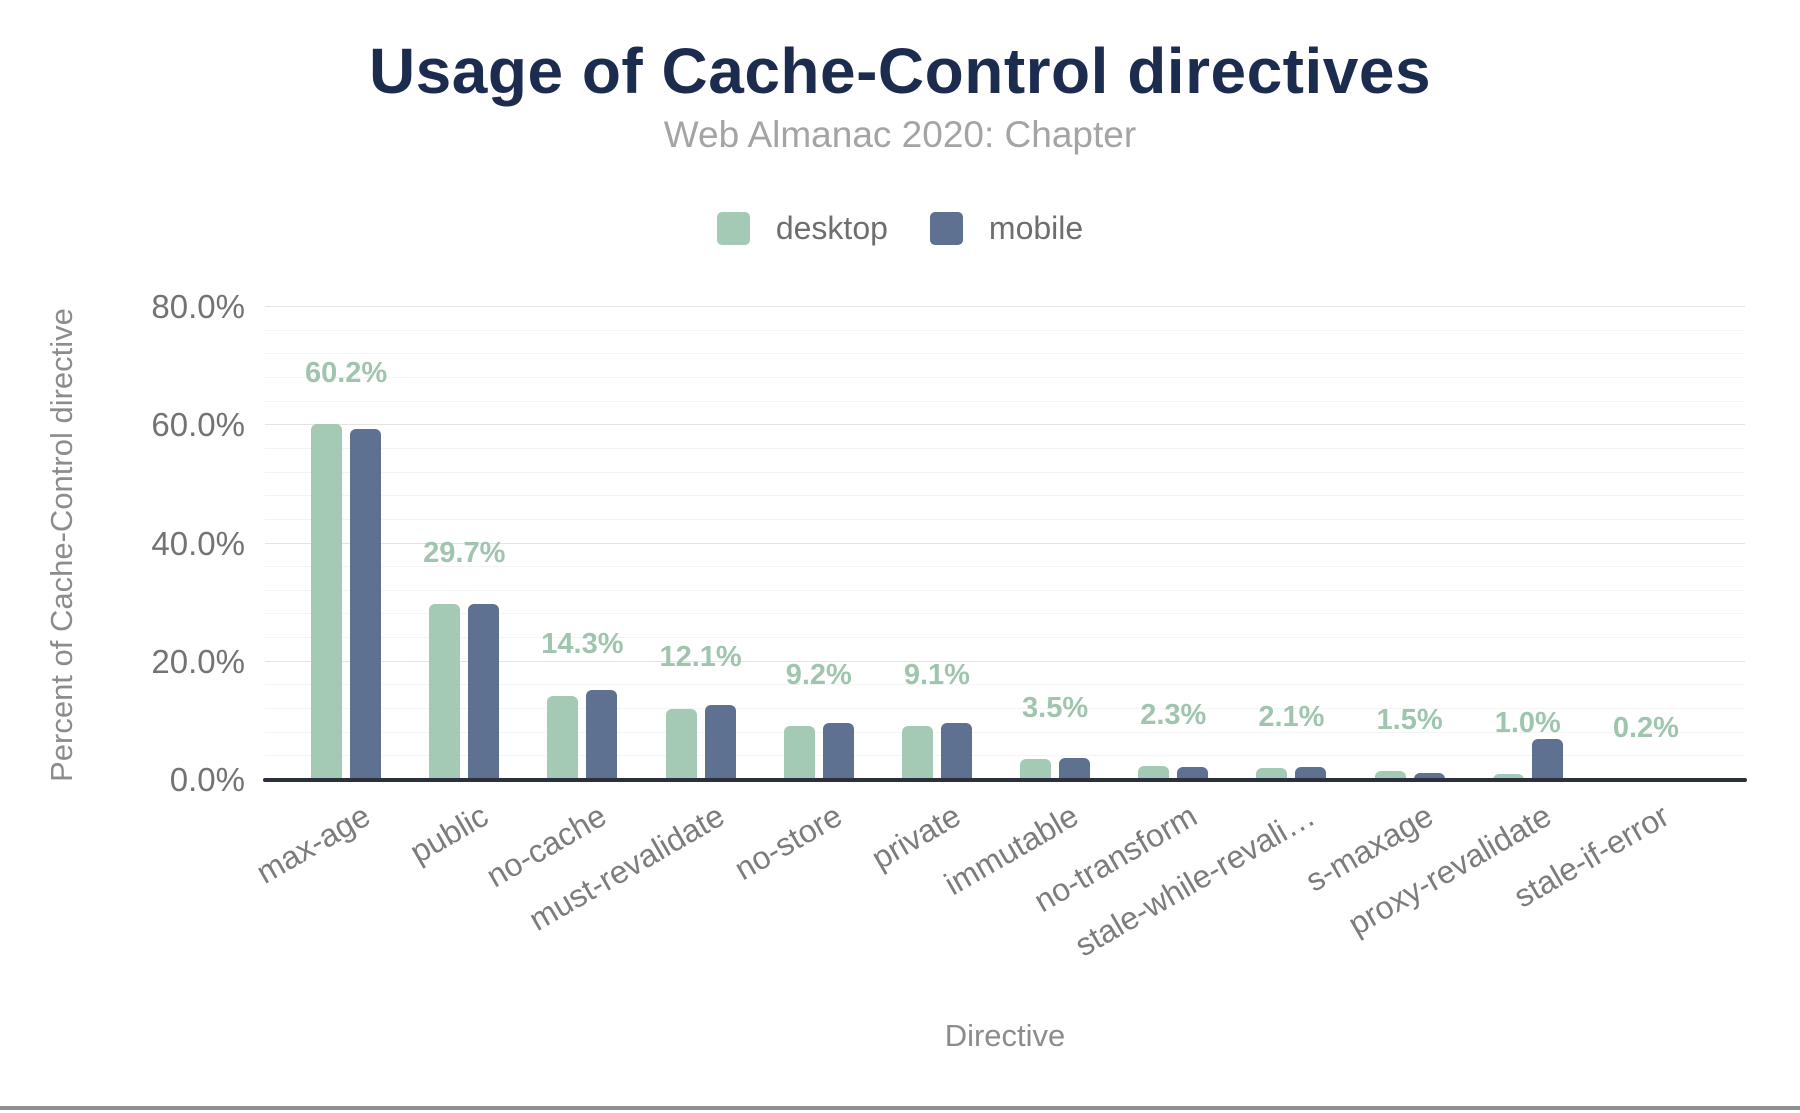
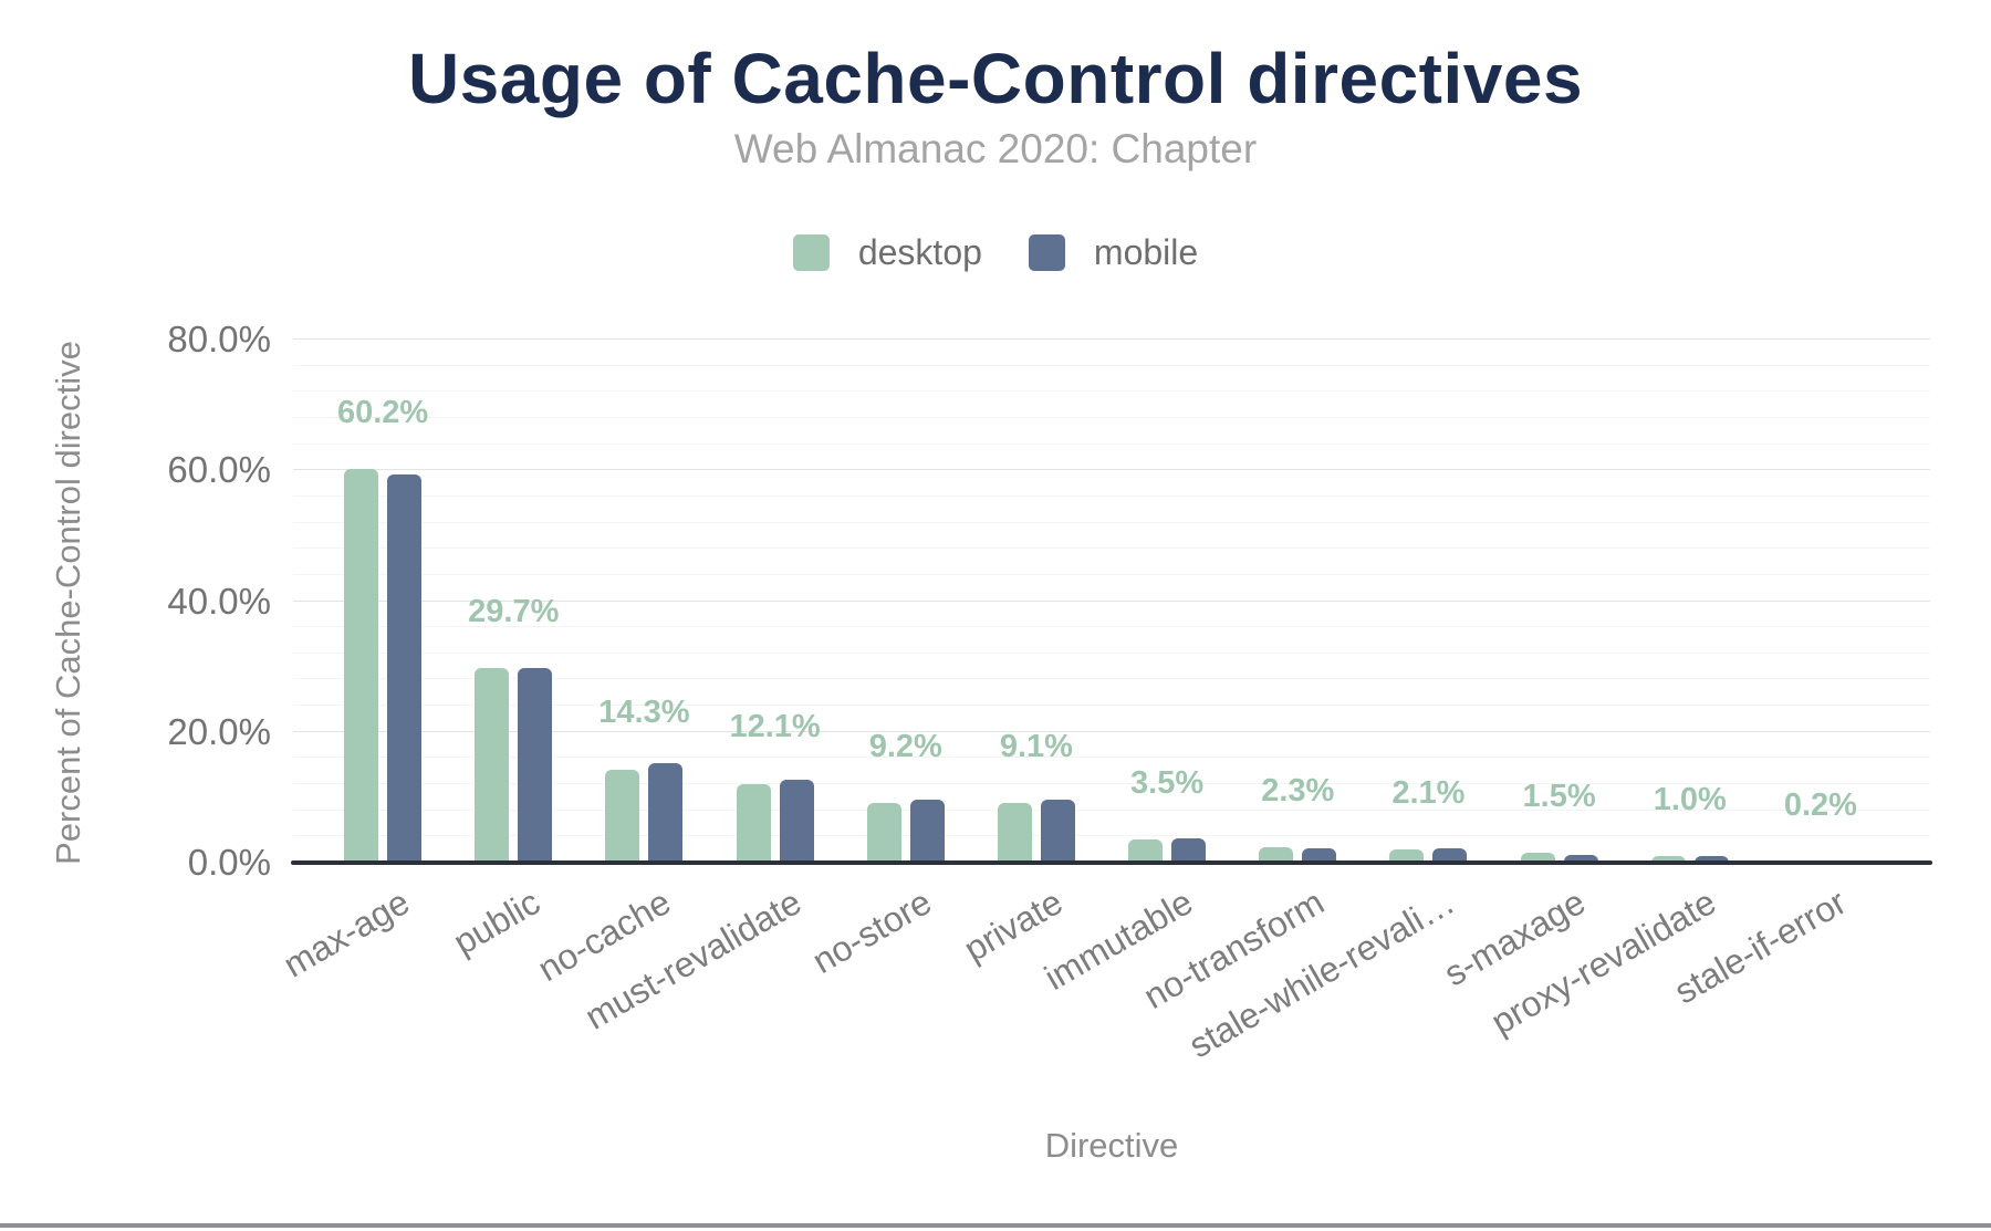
mobile/proxy-revalidate: 7% -> 1%
